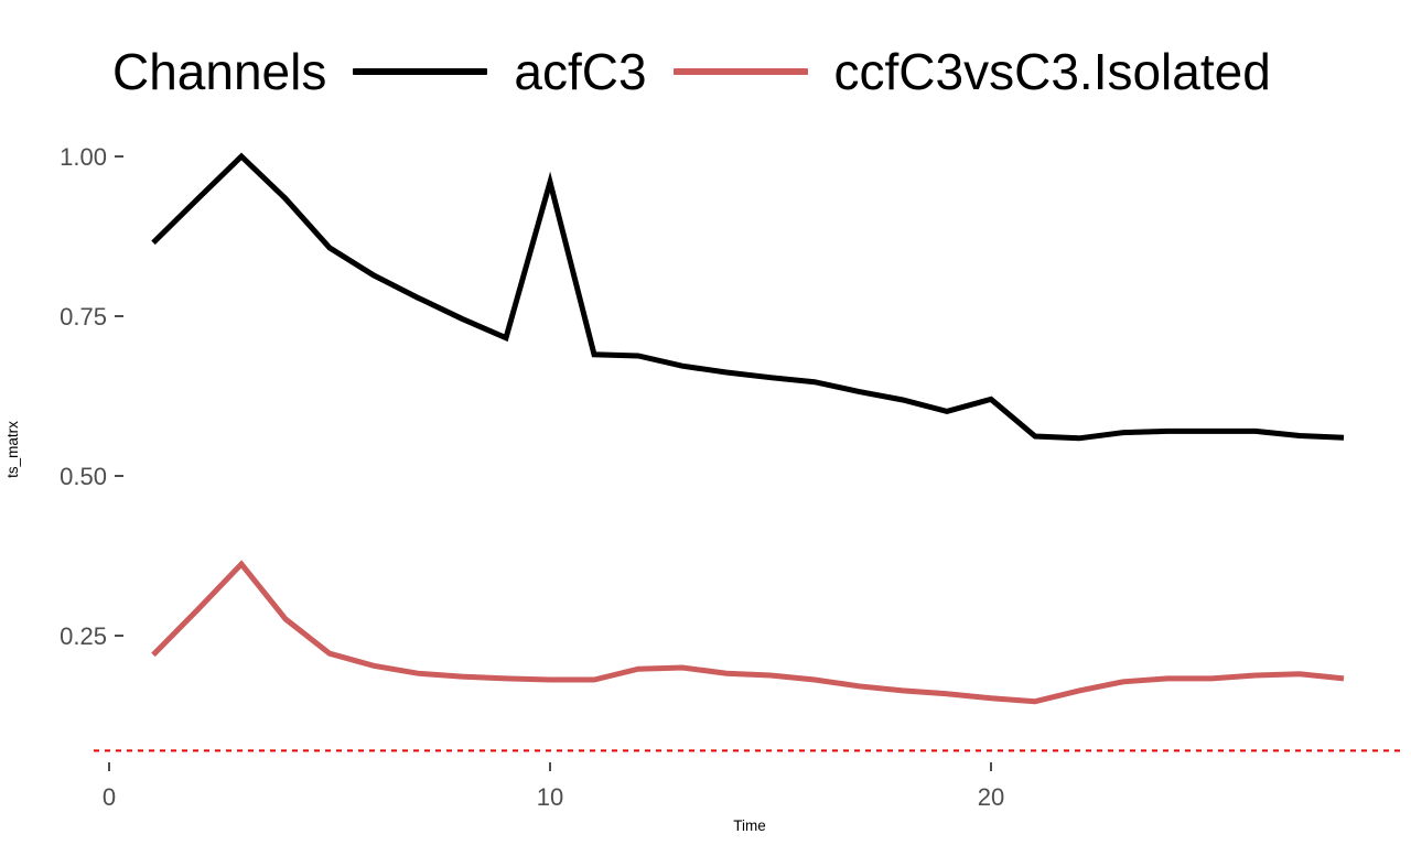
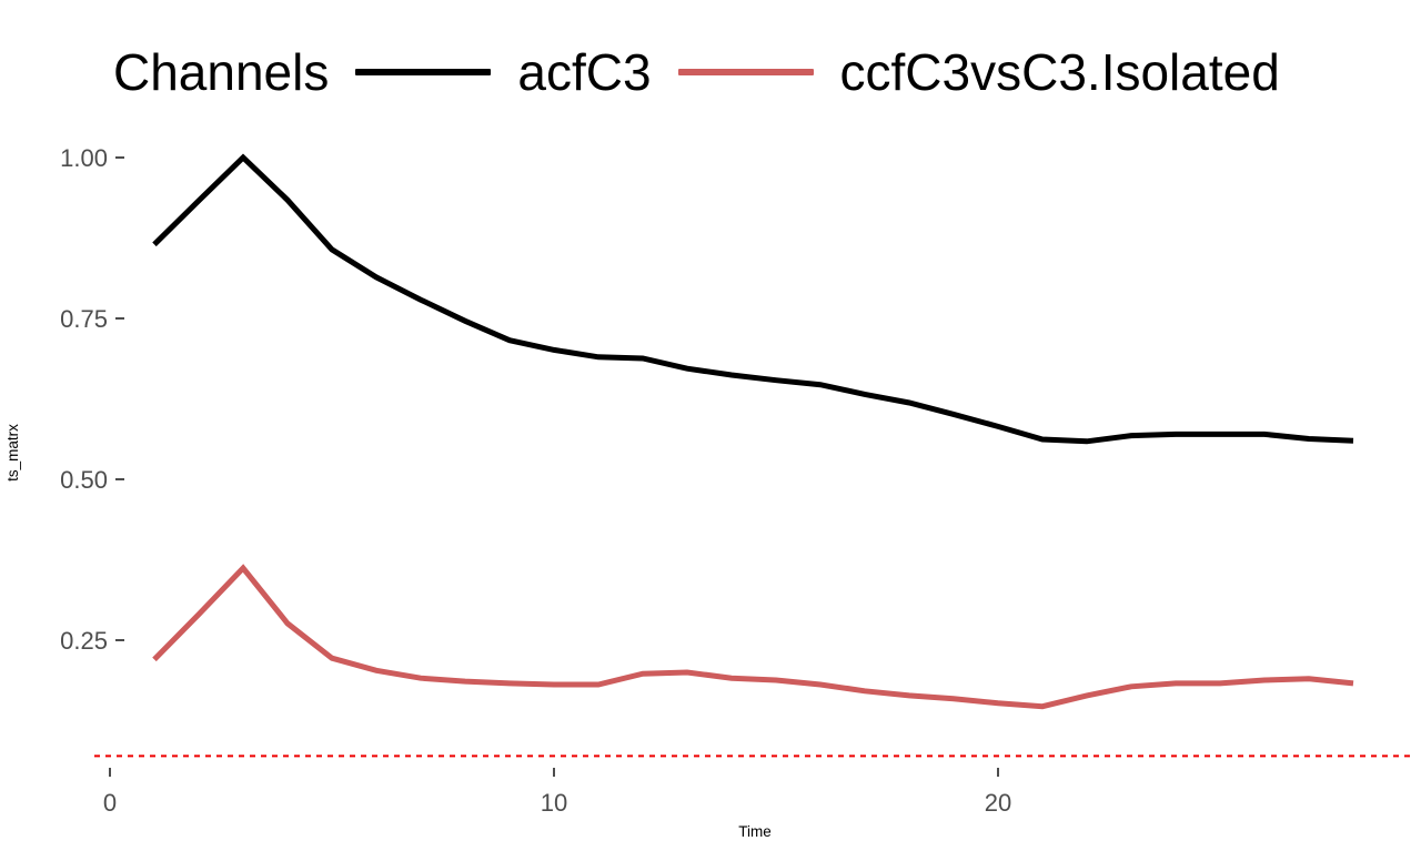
acfC3/10: 0.96 -> 0.70
acfC3/20: 0.62 -> 0.58
